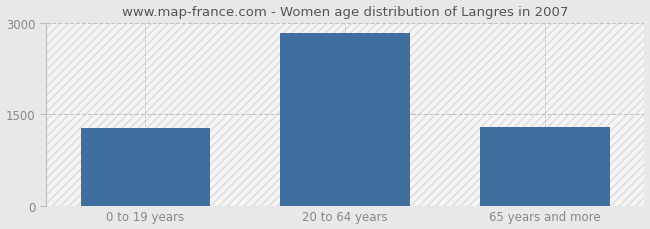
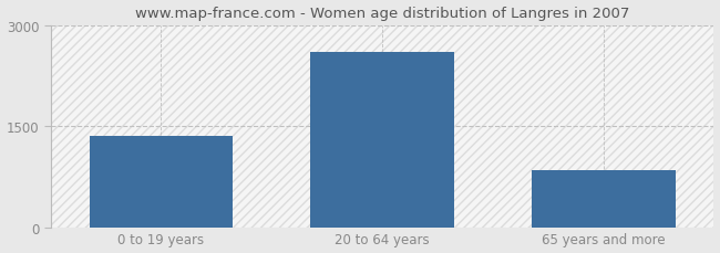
0 to 19 years: 1270 -> 1360
20 to 64 years: 2830 -> 2600
65 years and more: 1290 -> 840
